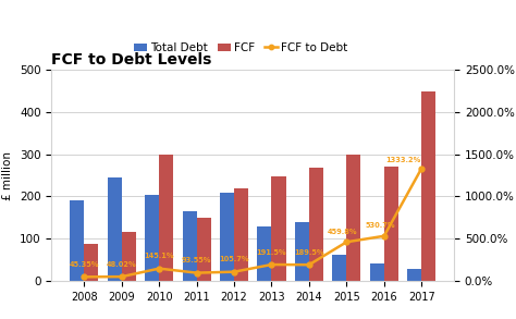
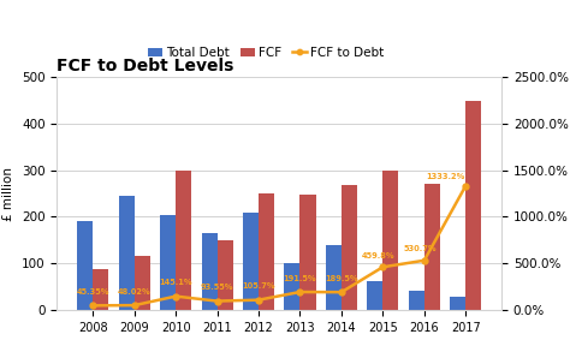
FCF/2012: 220 -> 250
Total Debt/2013: 128 -> 100
